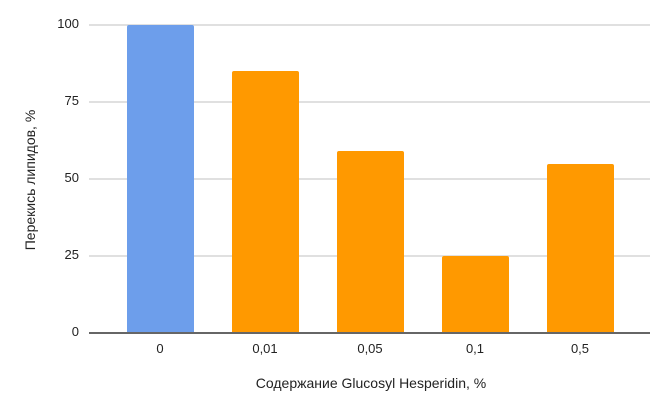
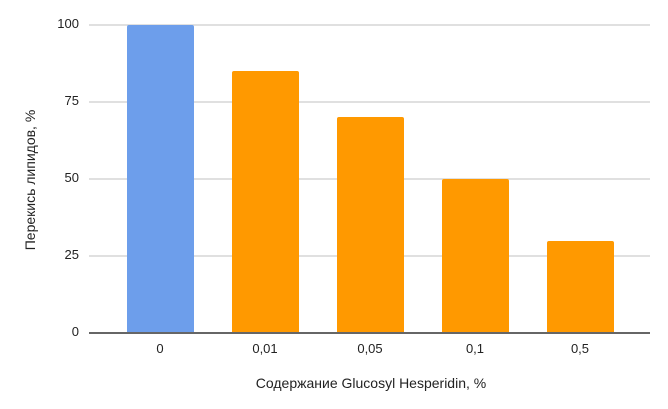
0,05: 59 -> 70
0,1: 25 -> 50
0,5: 55 -> 30
